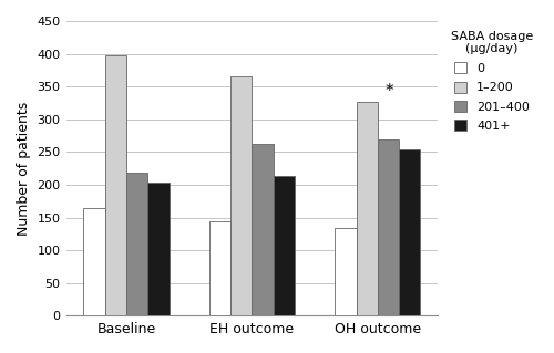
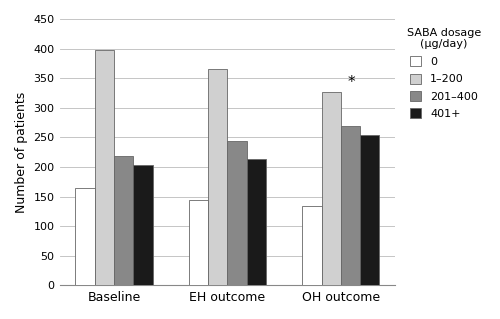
201–400/EH outcome: 262 -> 244
